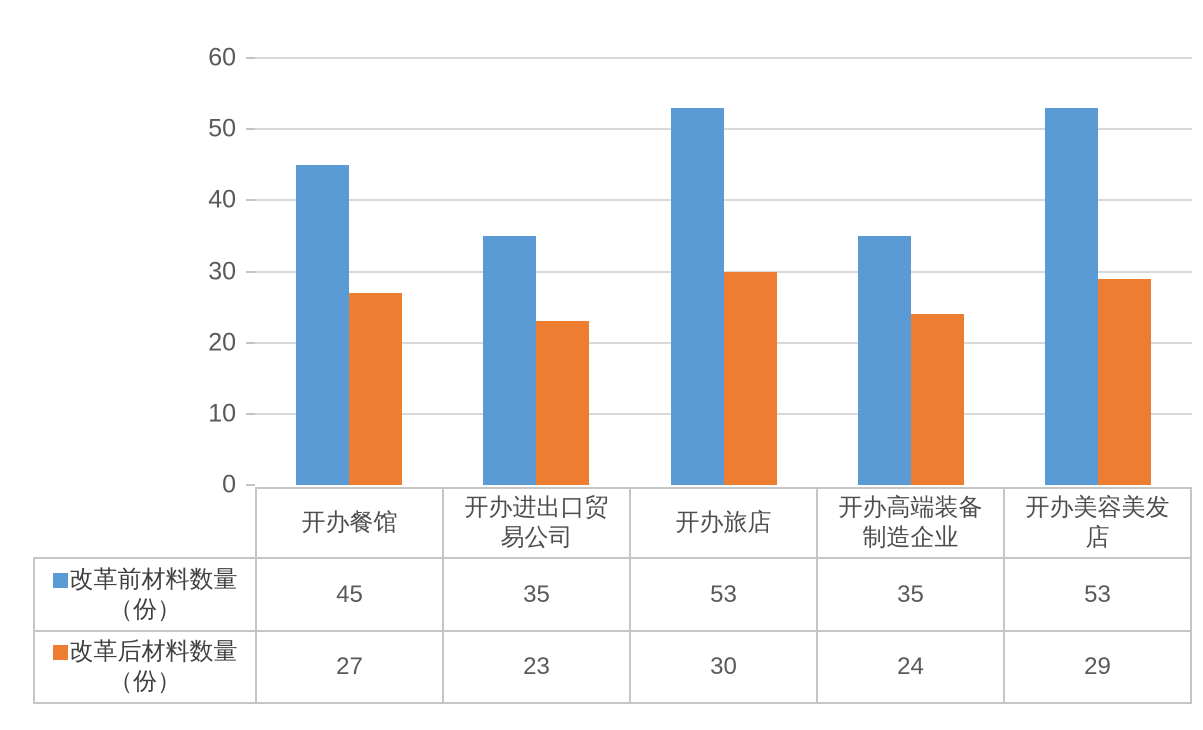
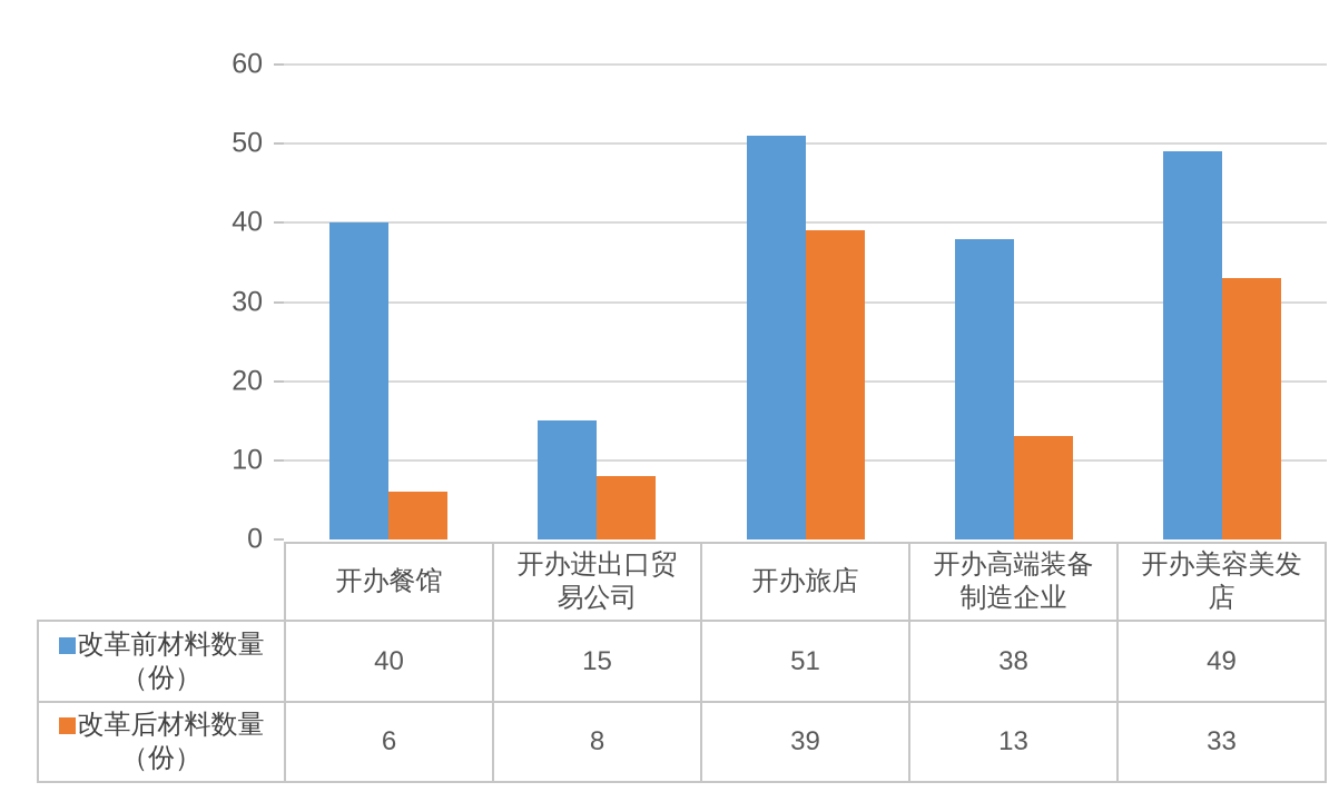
改革前材料数量 （份）/开办餐馆: 45 -> 40
改革后材料数量 （份）/开办餐馆: 27 -> 6
改革前材料数量 （份）/开办进出口贸 易公司: 35 -> 15
改革后材料数量 （份）/开办进出口贸 易公司: 23 -> 8
改革前材料数量 （份）/开办旅店: 53 -> 51
改革后材料数量 （份）/开办旅店: 30 -> 39
改革前材料数量 （份）/开办高端装备 制造企业: 35 -> 38
改革后材料数量 （份）/开办高端装备 制造企业: 24 -> 13
改革前材料数量 （份）/开办美容美发 店: 53 -> 49
改革后材料数量 （份）/开办美容美发 店: 29 -> 33
